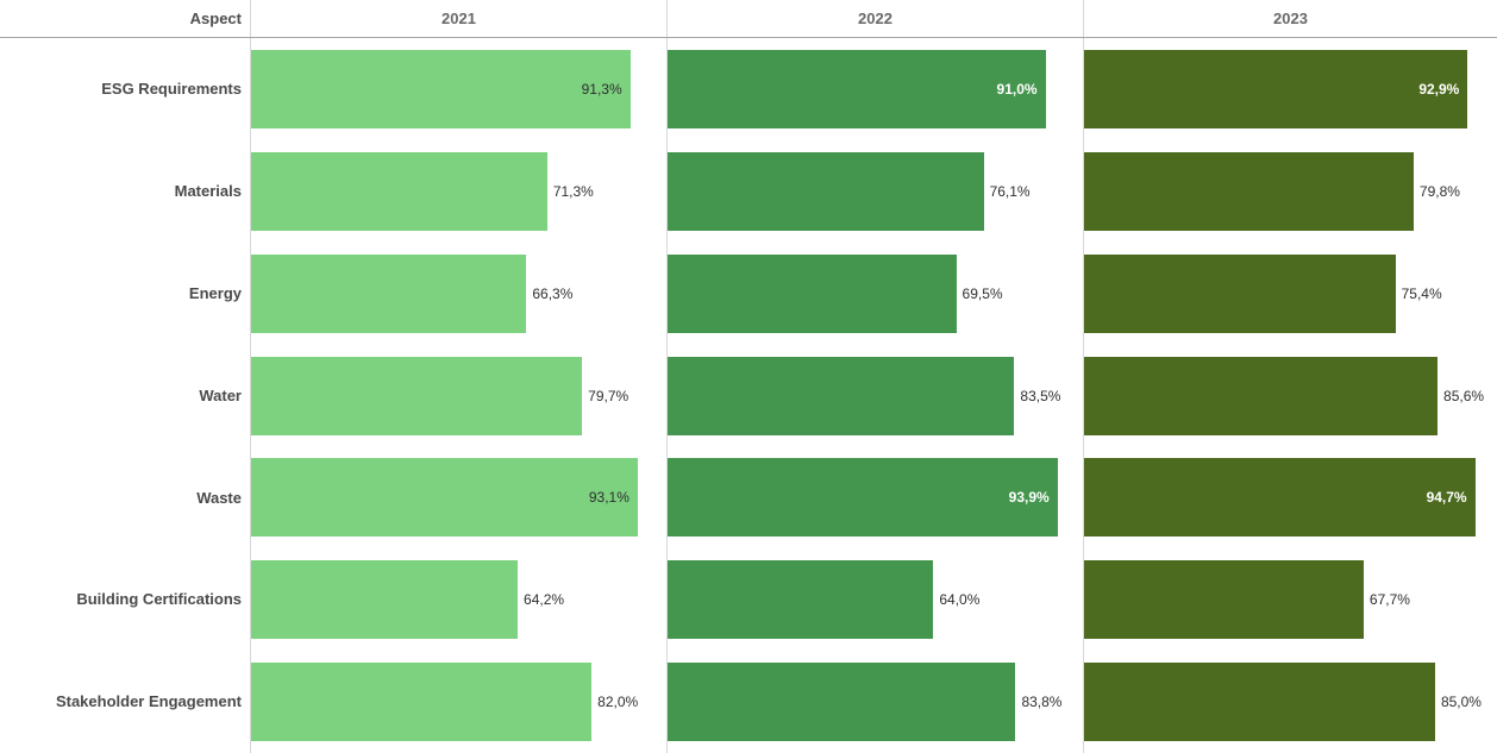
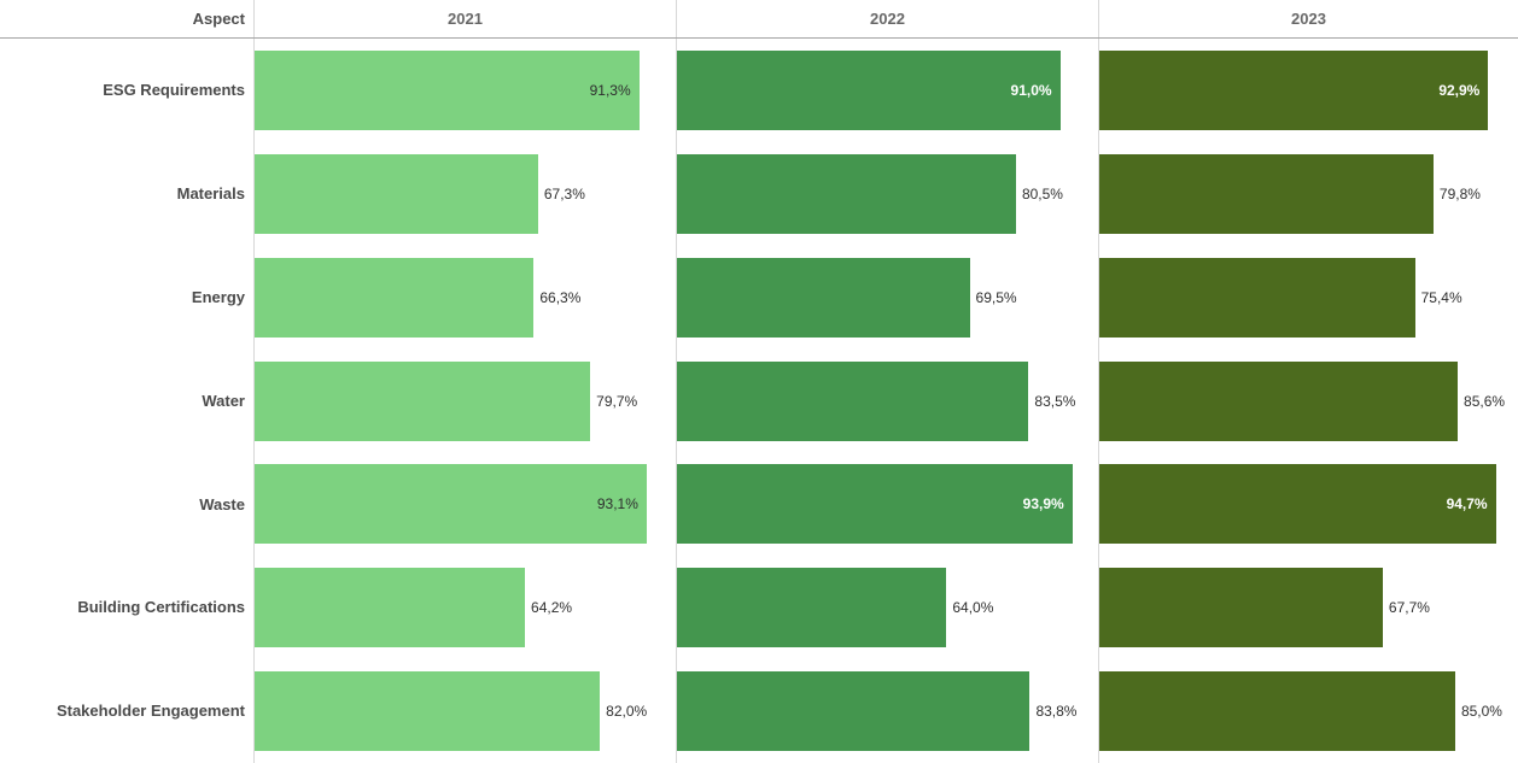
2021/Materials: 71,3% -> 67,3%
2022/Materials: 76,1% -> 80,5%
